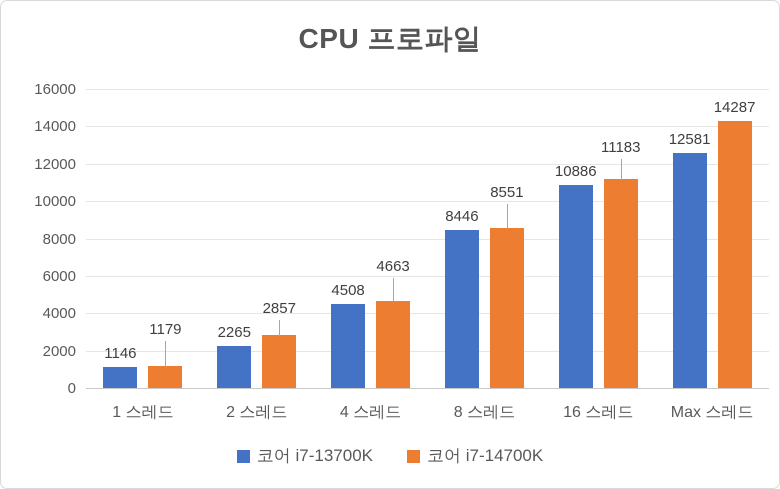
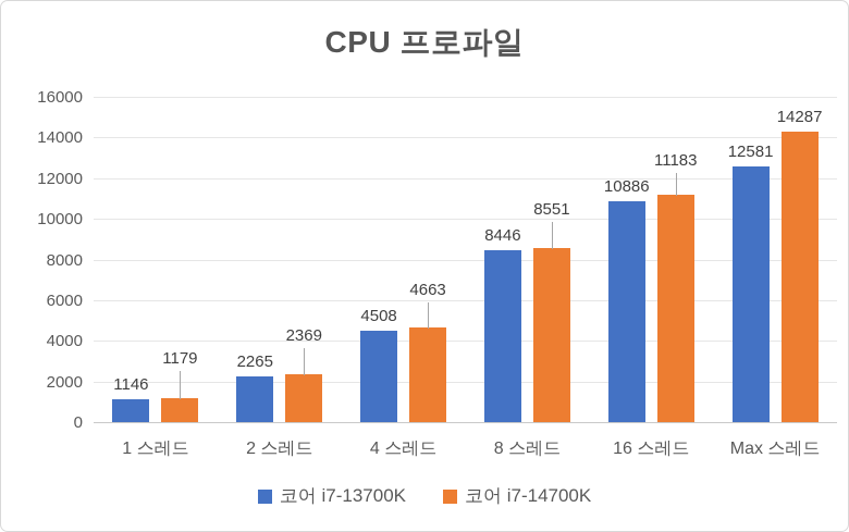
코어 i7-14700K/2 스레드: 2857 -> 2369
